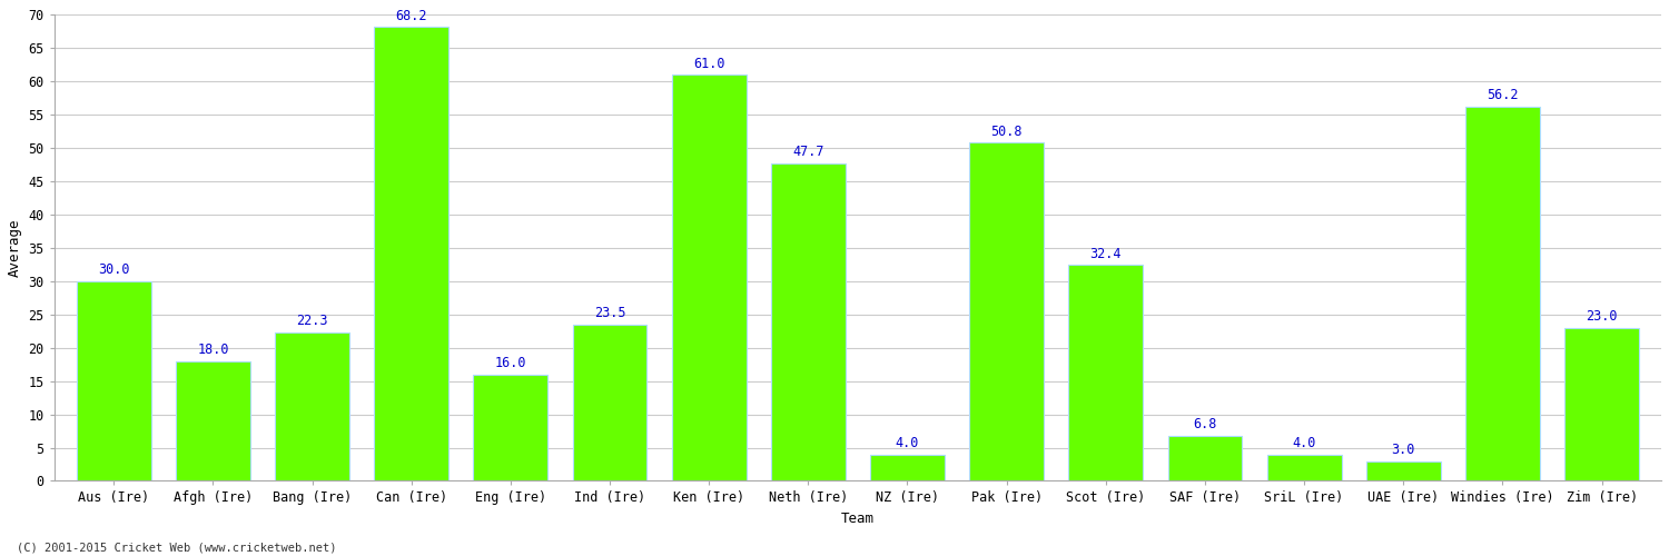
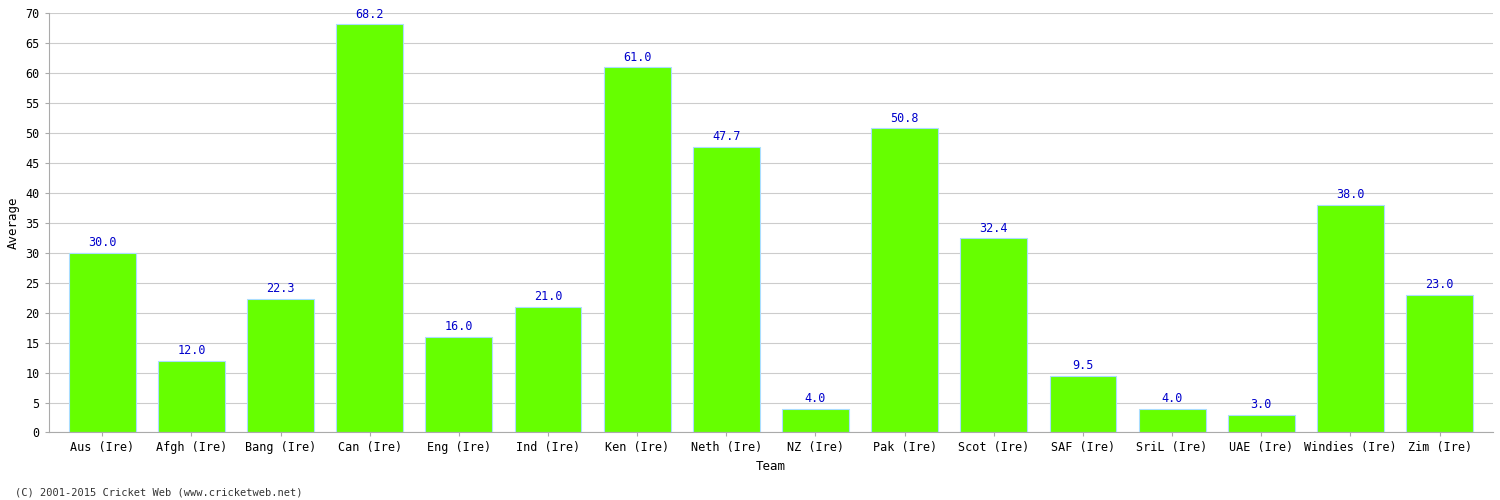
Afgh (Ire): 18.0 -> 12.0
Ind (Ire): 23.5 -> 21.0
SAF (Ire): 6.8 -> 9.5
Windies (Ire): 56.2 -> 38.0
